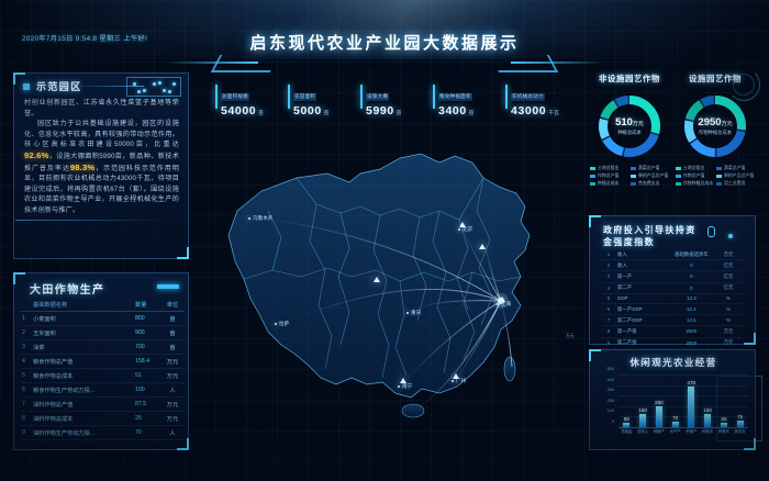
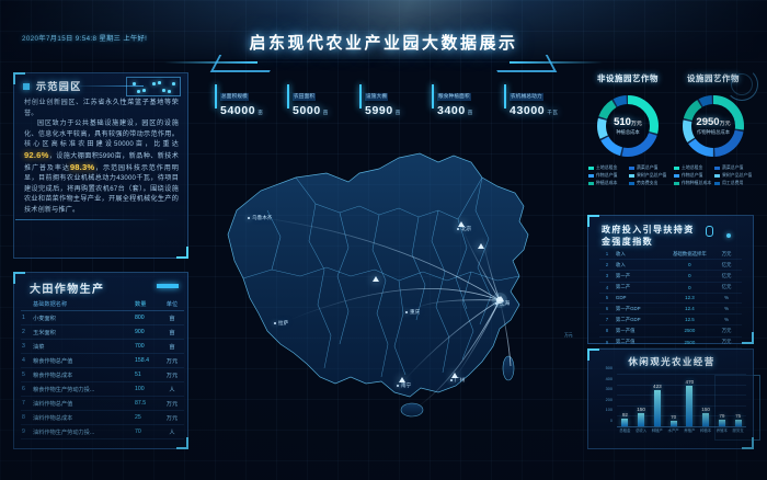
总租金: 50 -> 92
种植产: 250 -> 423
养殖本: 50 -> 79
